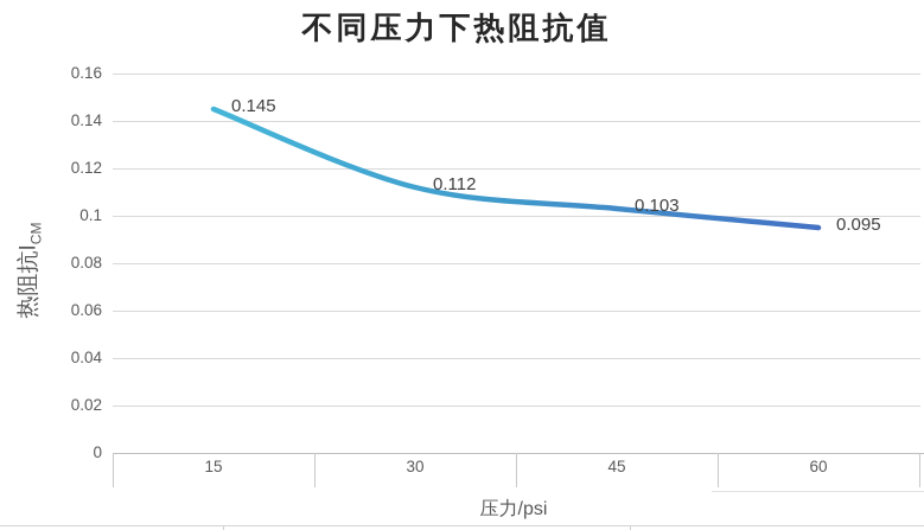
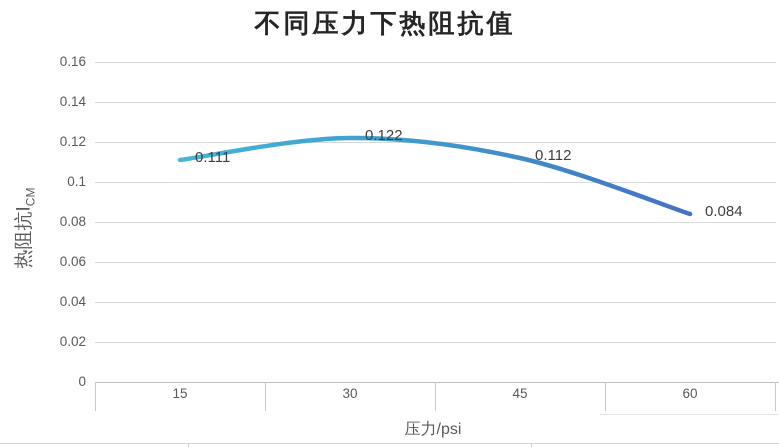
15: 0.145 -> 0.111
30: 0.112 -> 0.122
45: 0.103 -> 0.112
60: 0.095 -> 0.084
